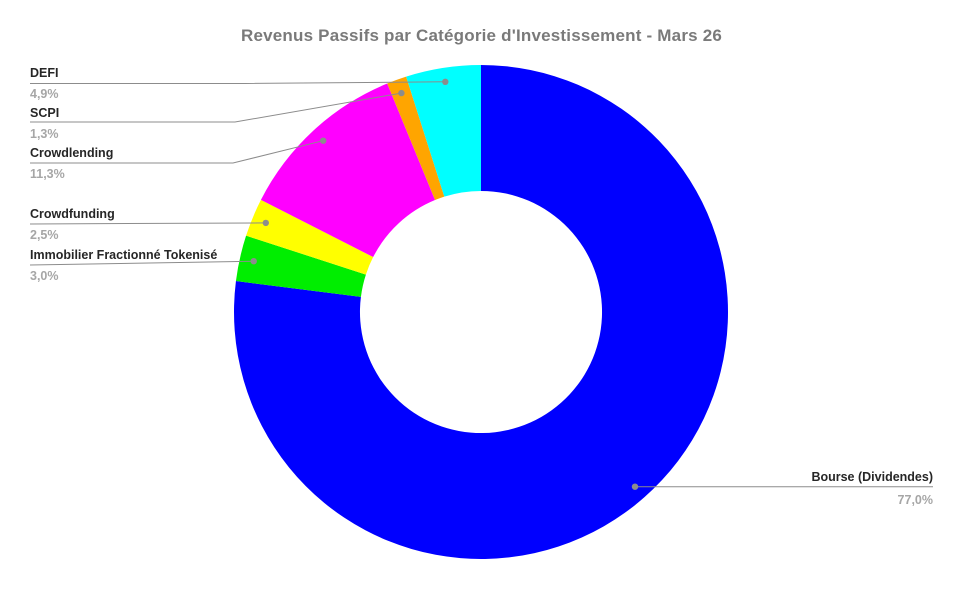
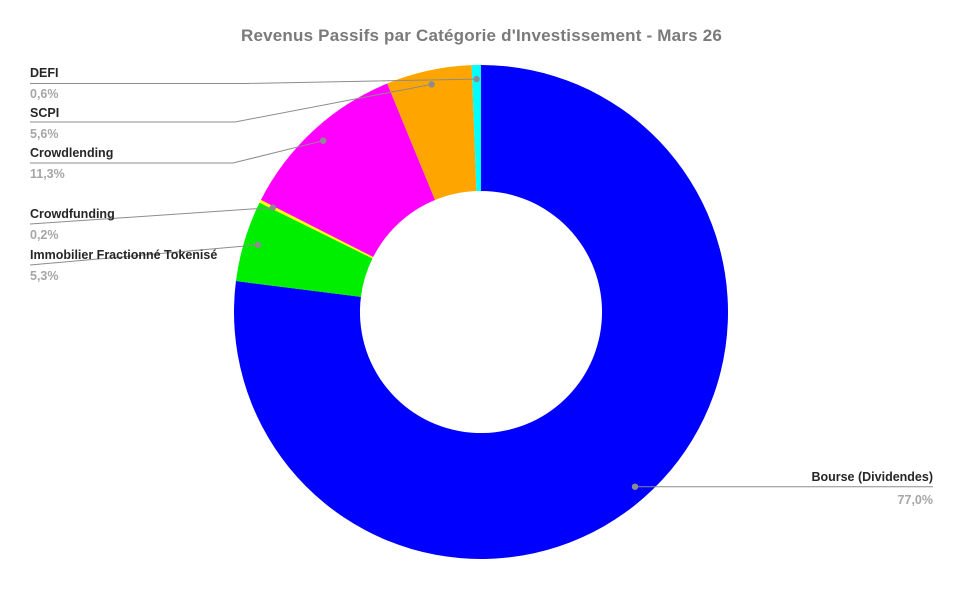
Immobilier Fractionné Tokenisé: 3,0% -> 5,3%
Crowdfunding: 2,5% -> 0,2%
SCPI: 1,3% -> 5,6%
DEFI: 4,9% -> 0,6%
